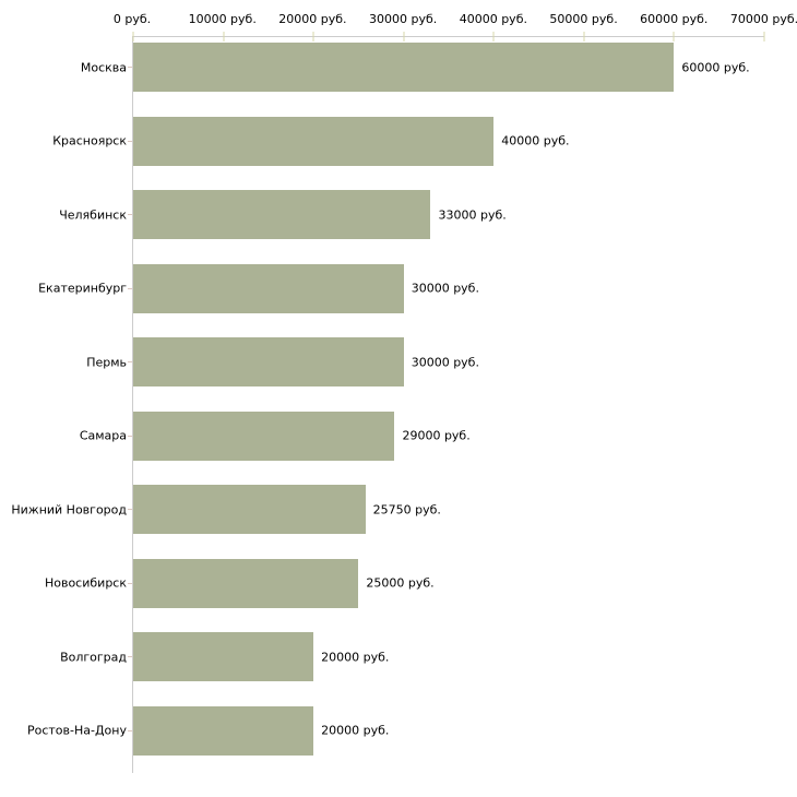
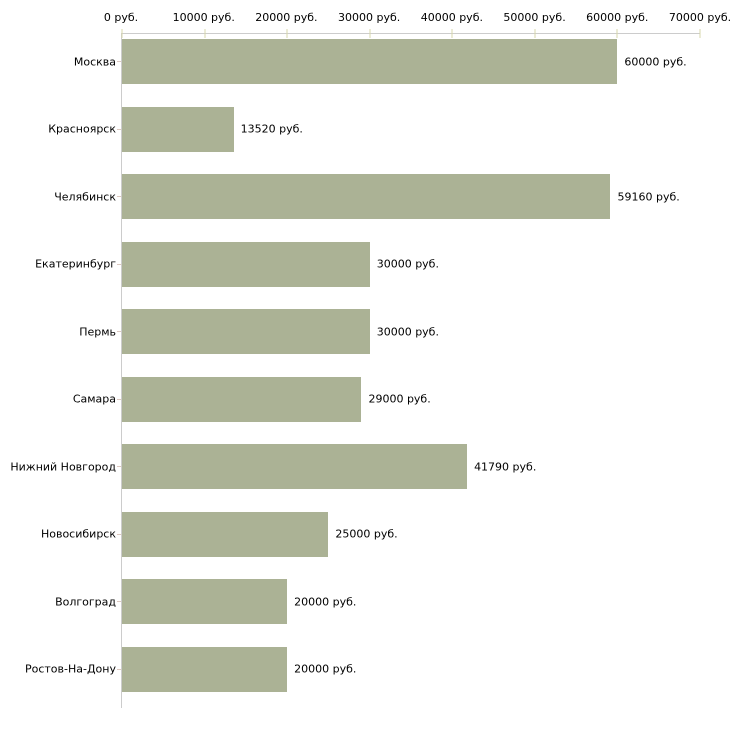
Красноярск: 40000 -> 13520
Челябинск: 33000 -> 59160
Нижний Новгород: 25750 -> 41790
